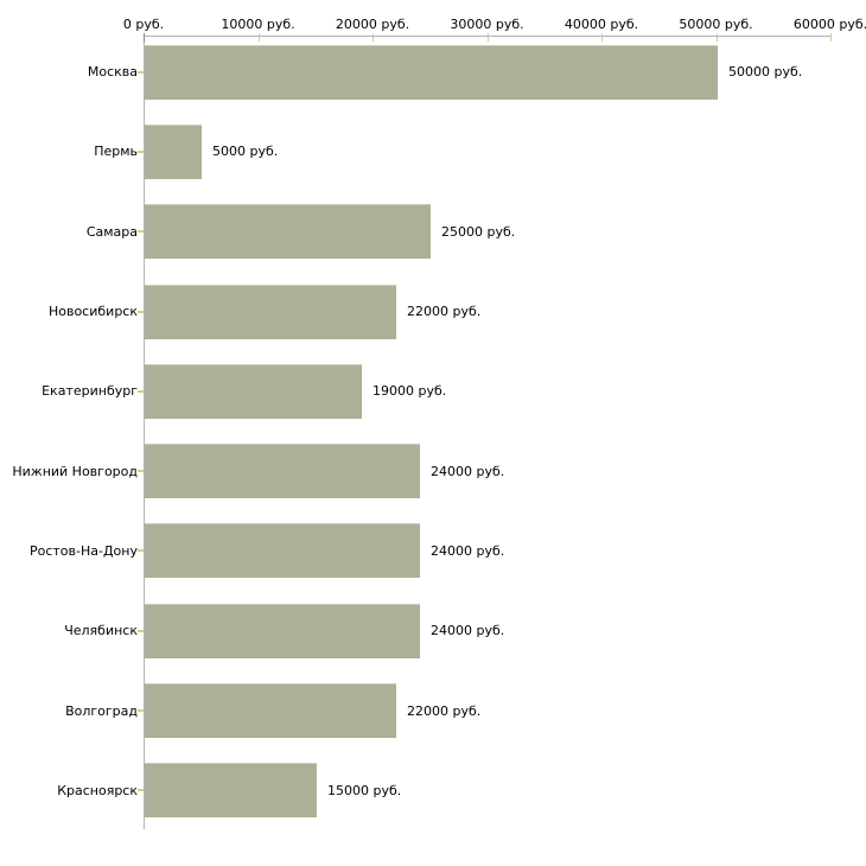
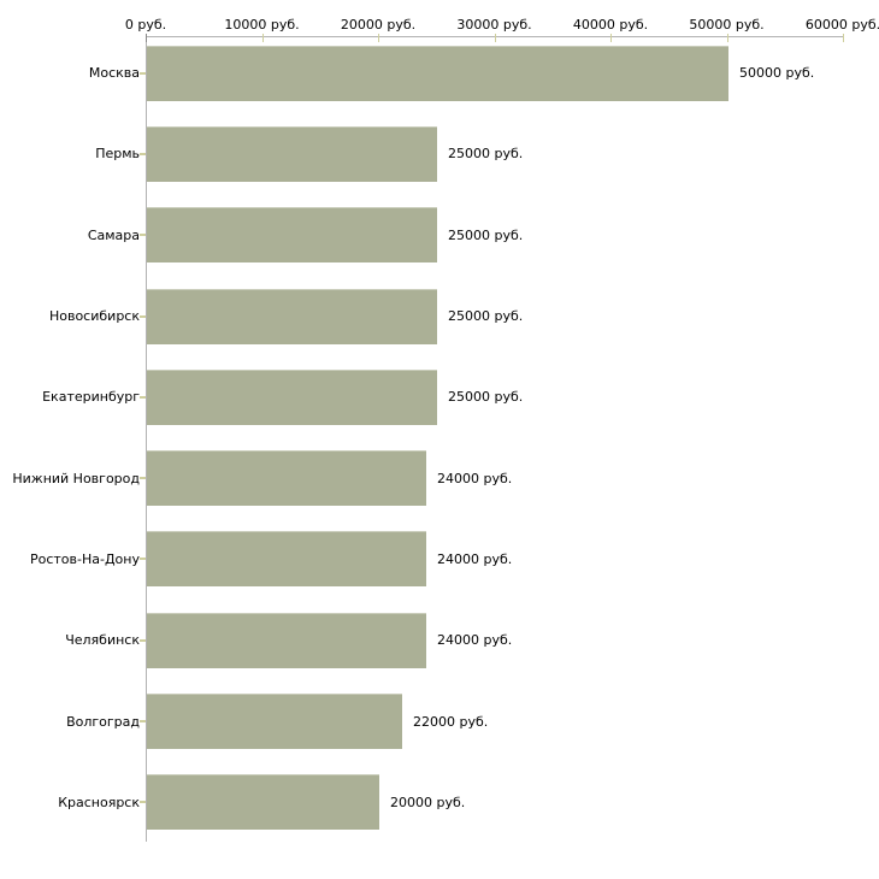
Пермь: 5000 -> 25000
Новосибирск: 22000 -> 25000
Екатеринбург: 19000 -> 25000
Красноярск: 15000 -> 20000
